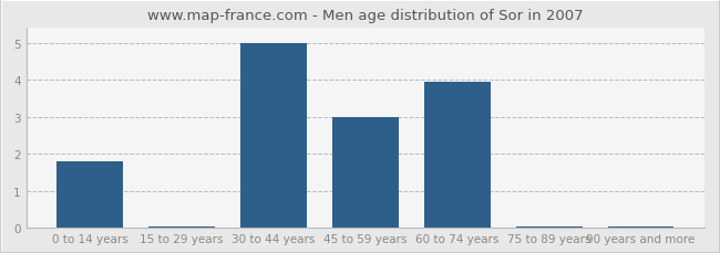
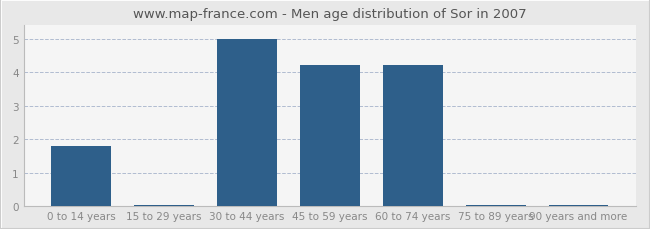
45 to 59 years: 3.00 -> 4.20
60 to 74 years: 3.95 -> 4.20
